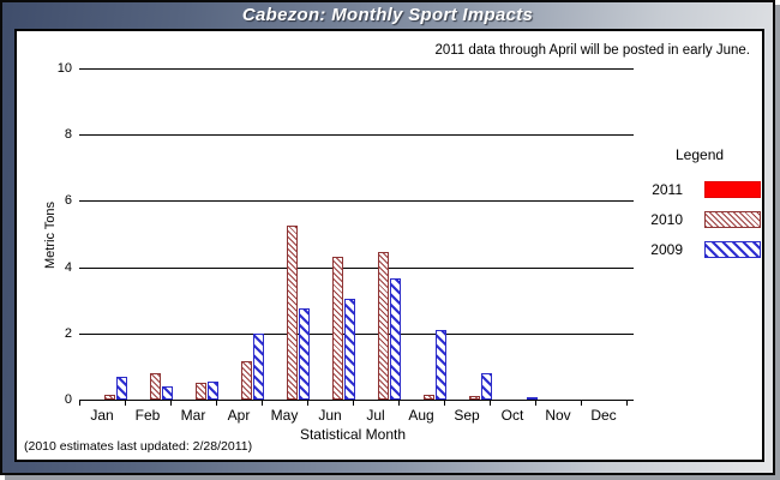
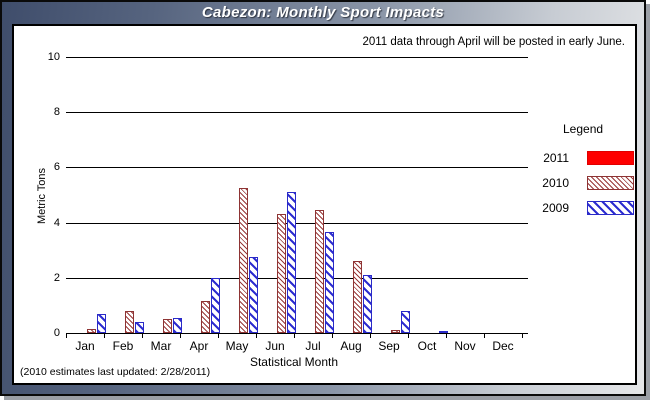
2009/Jun: 3.0 -> 5.1
2010/Aug: 0.1 -> 2.6
